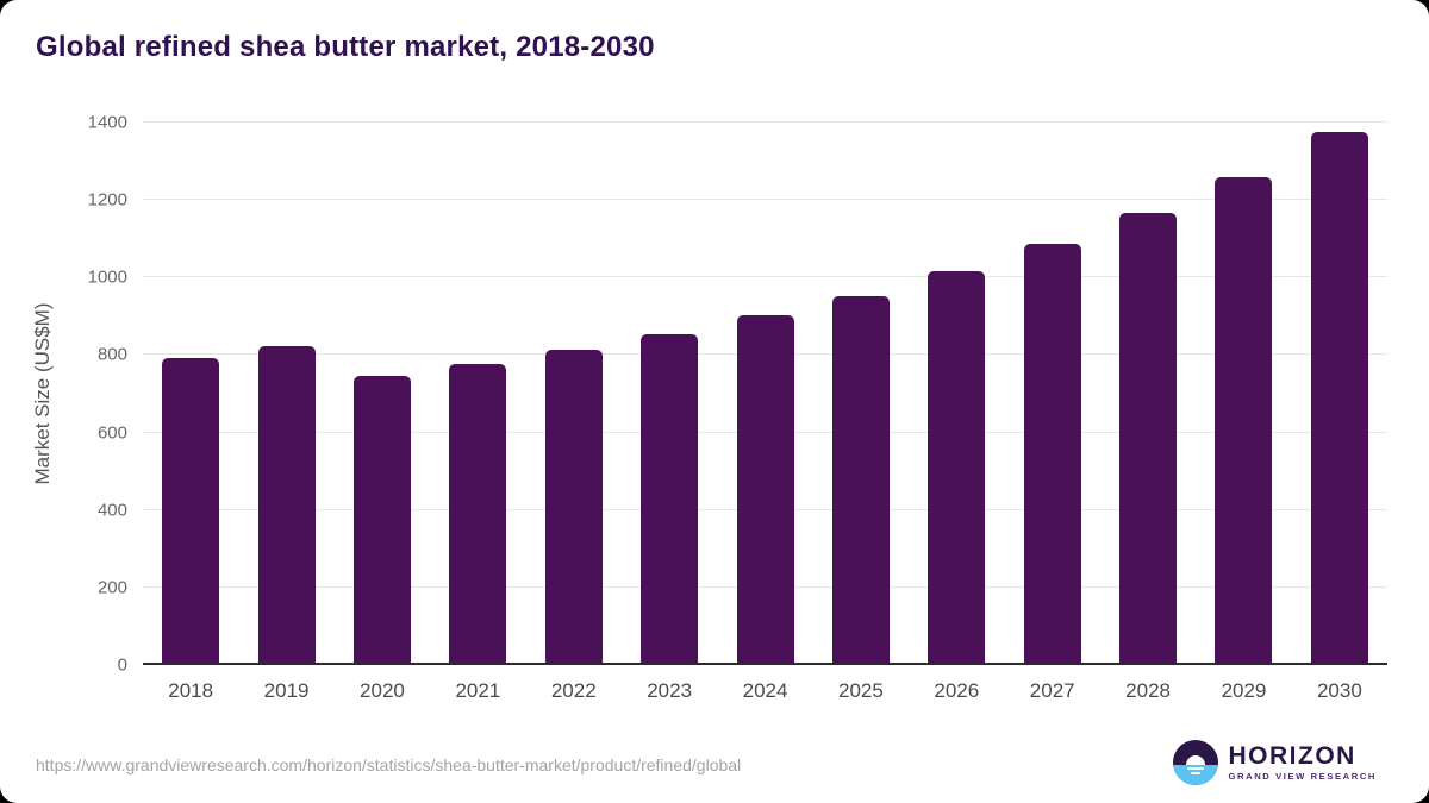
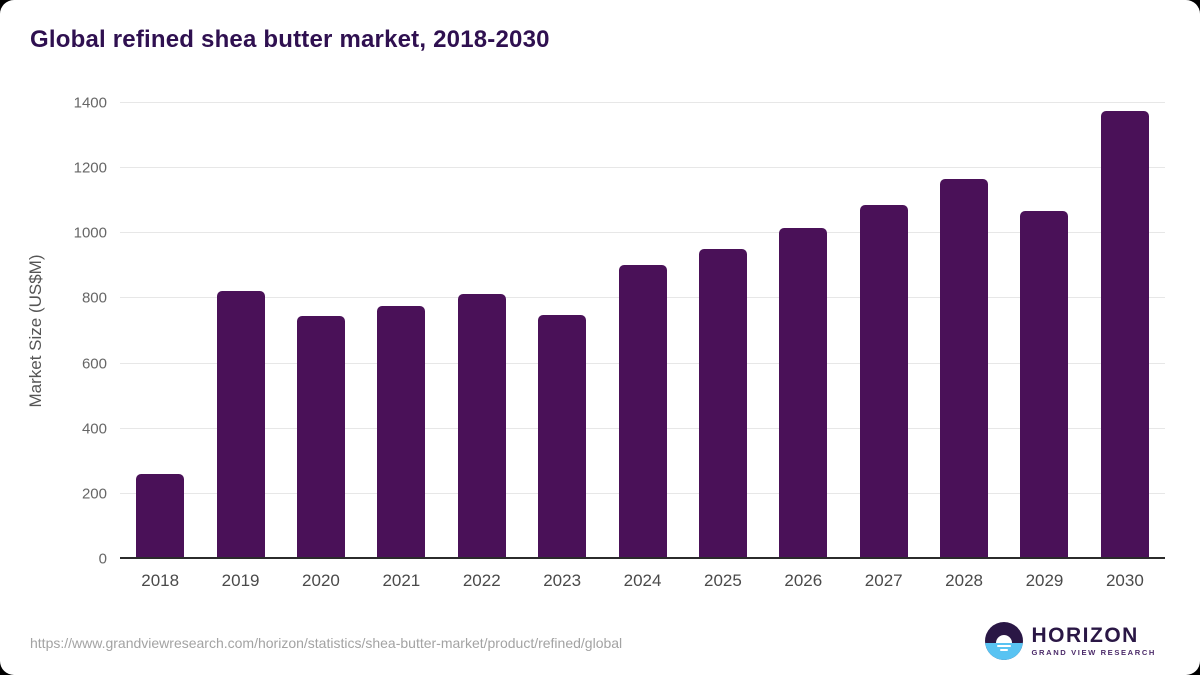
2018: 790 -> 260
2023: 860 -> 750
2029: 1260 -> 1070
